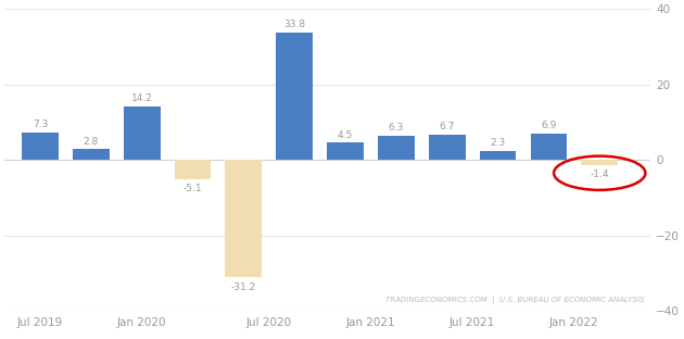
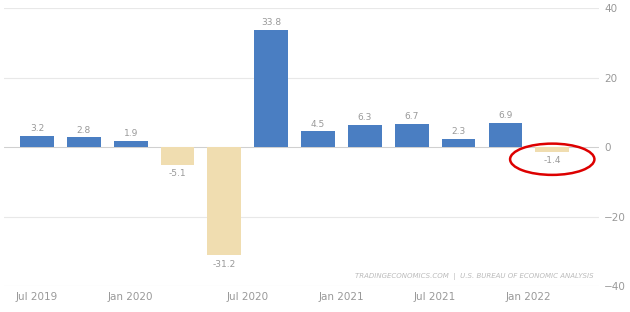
Jul 2019: 7.3 -> 3.2
Jan 2020: 14.2 -> 1.9
